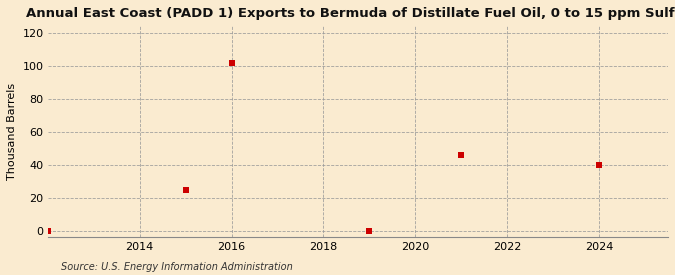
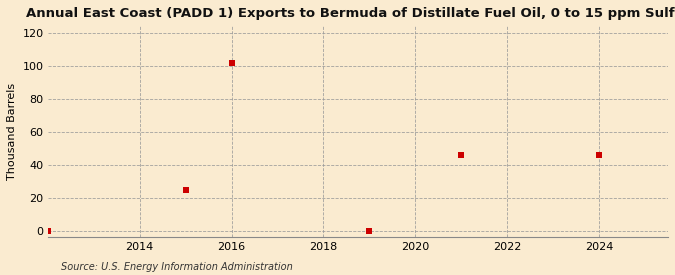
2024: 40 -> 46
